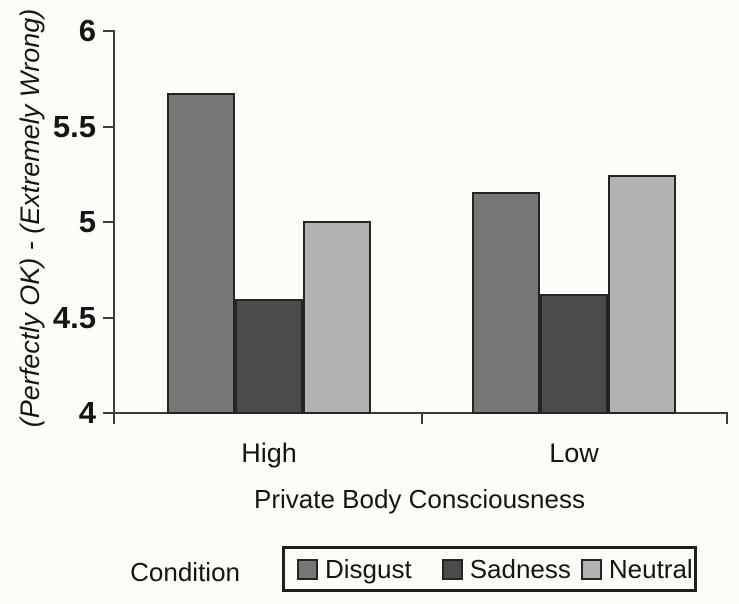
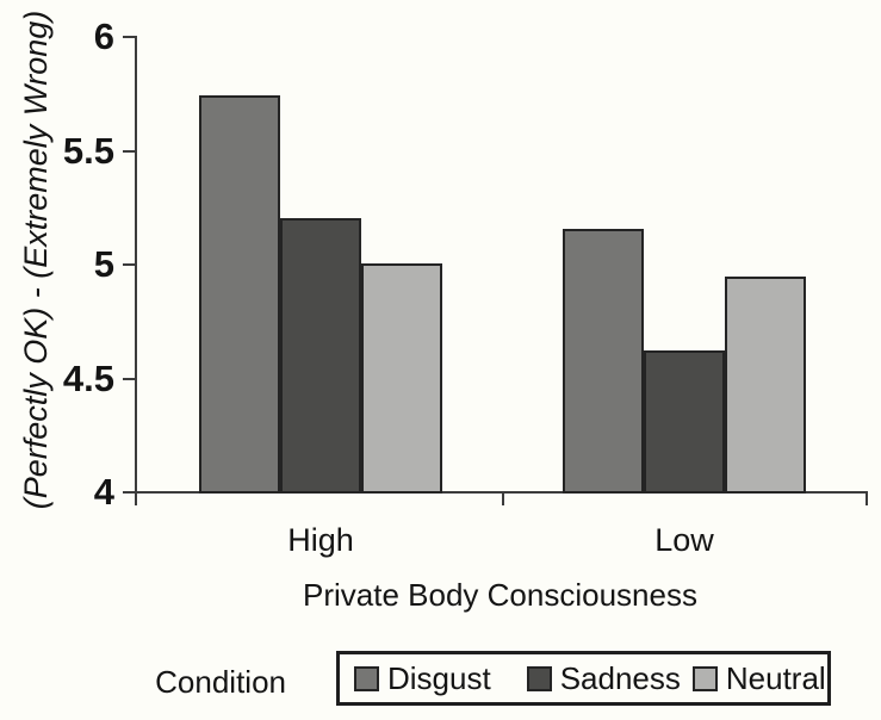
Disgust/High: 5.67 -> 5.74
Sadness/High: 4.59 -> 5.20
Neutral/Low: 5.24 -> 4.94
